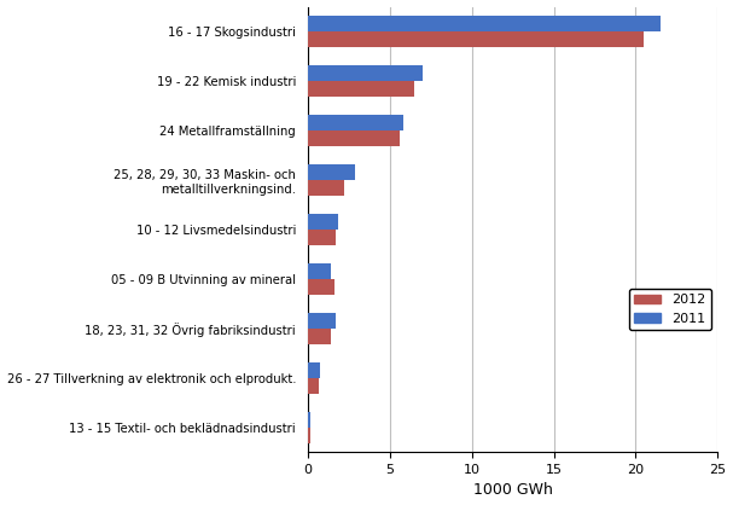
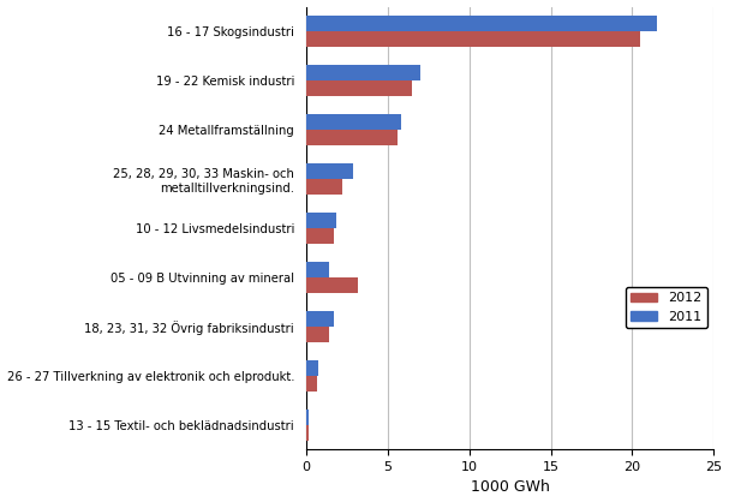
2012/05 - 09 B Utvinning av mineral: 1.6 -> 3.2
